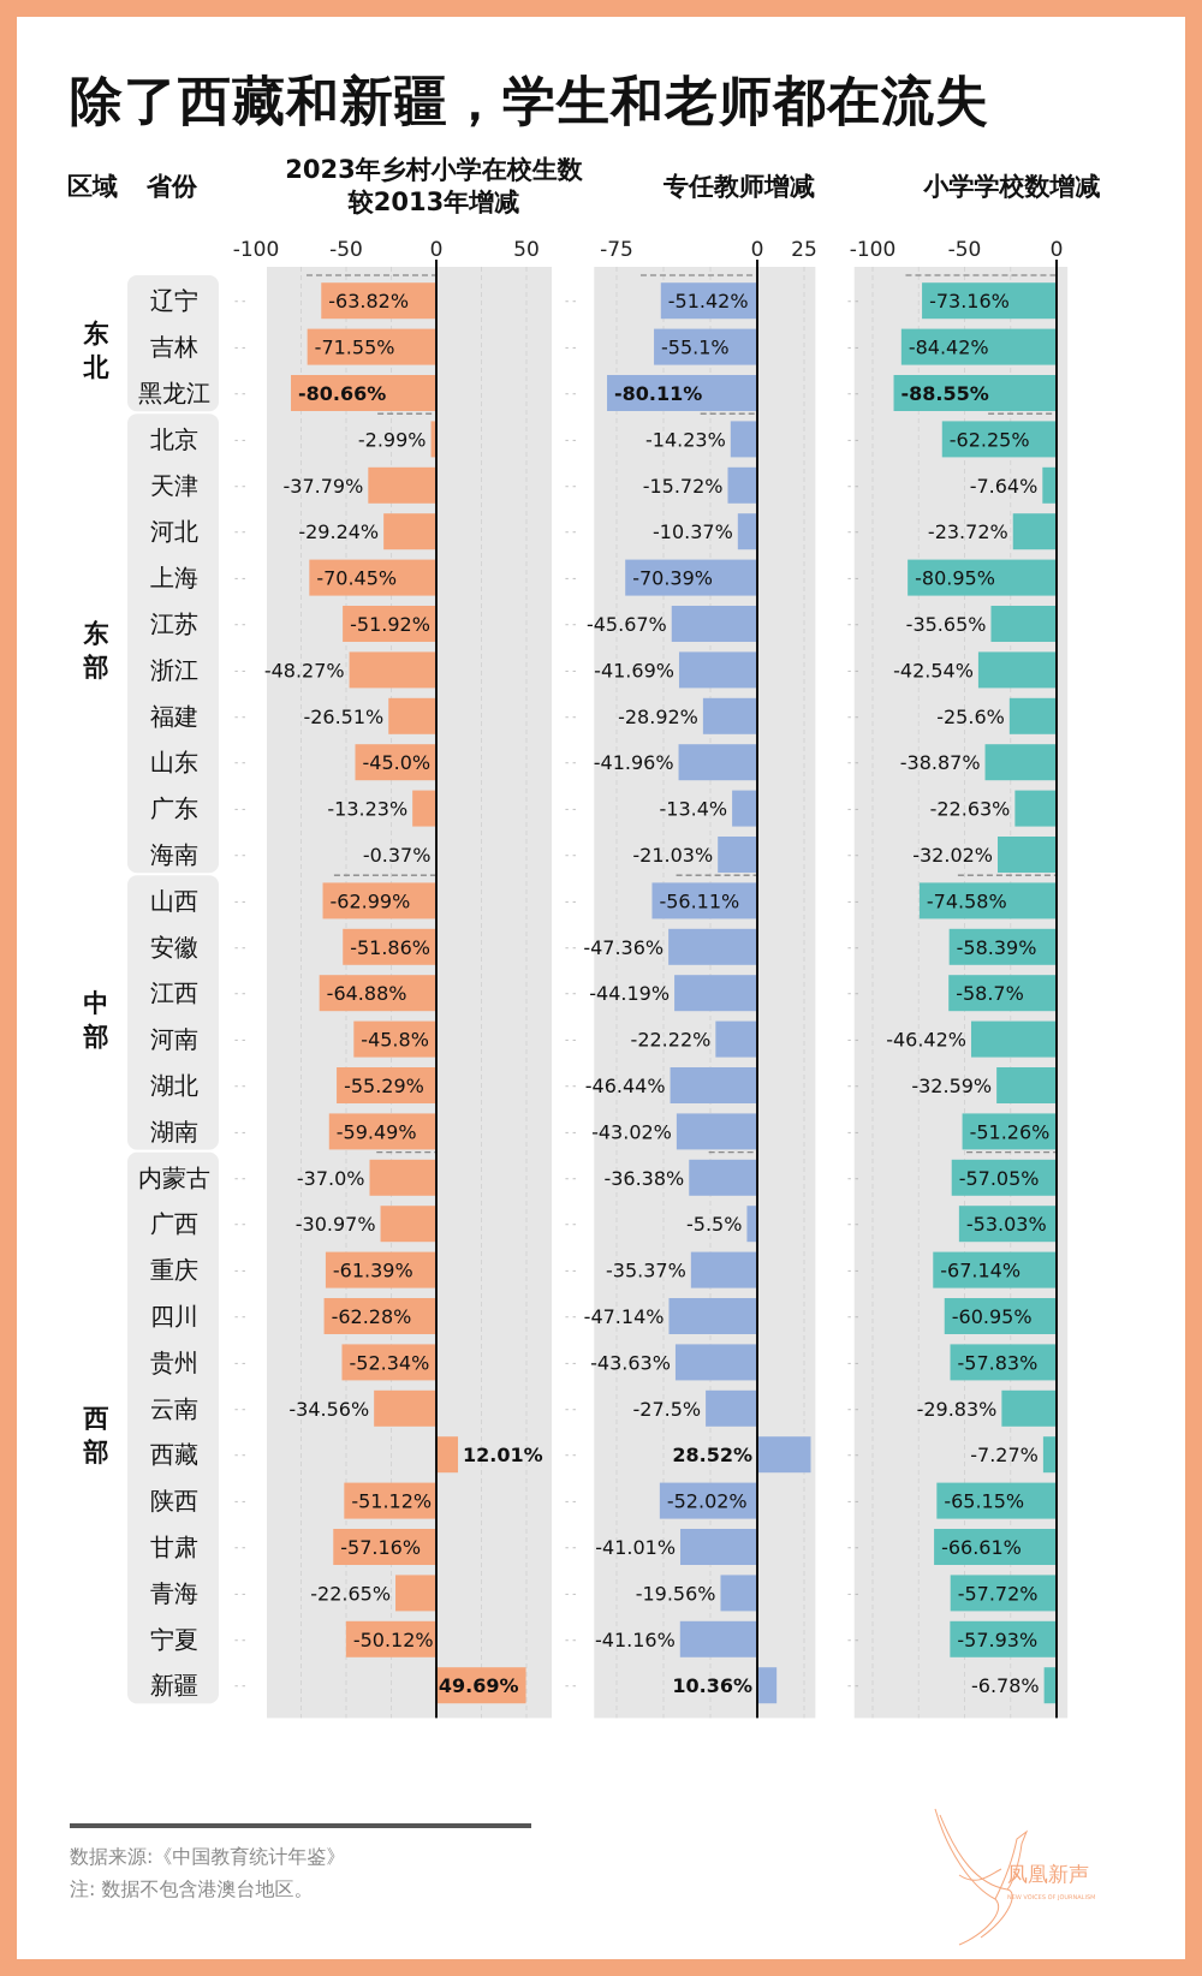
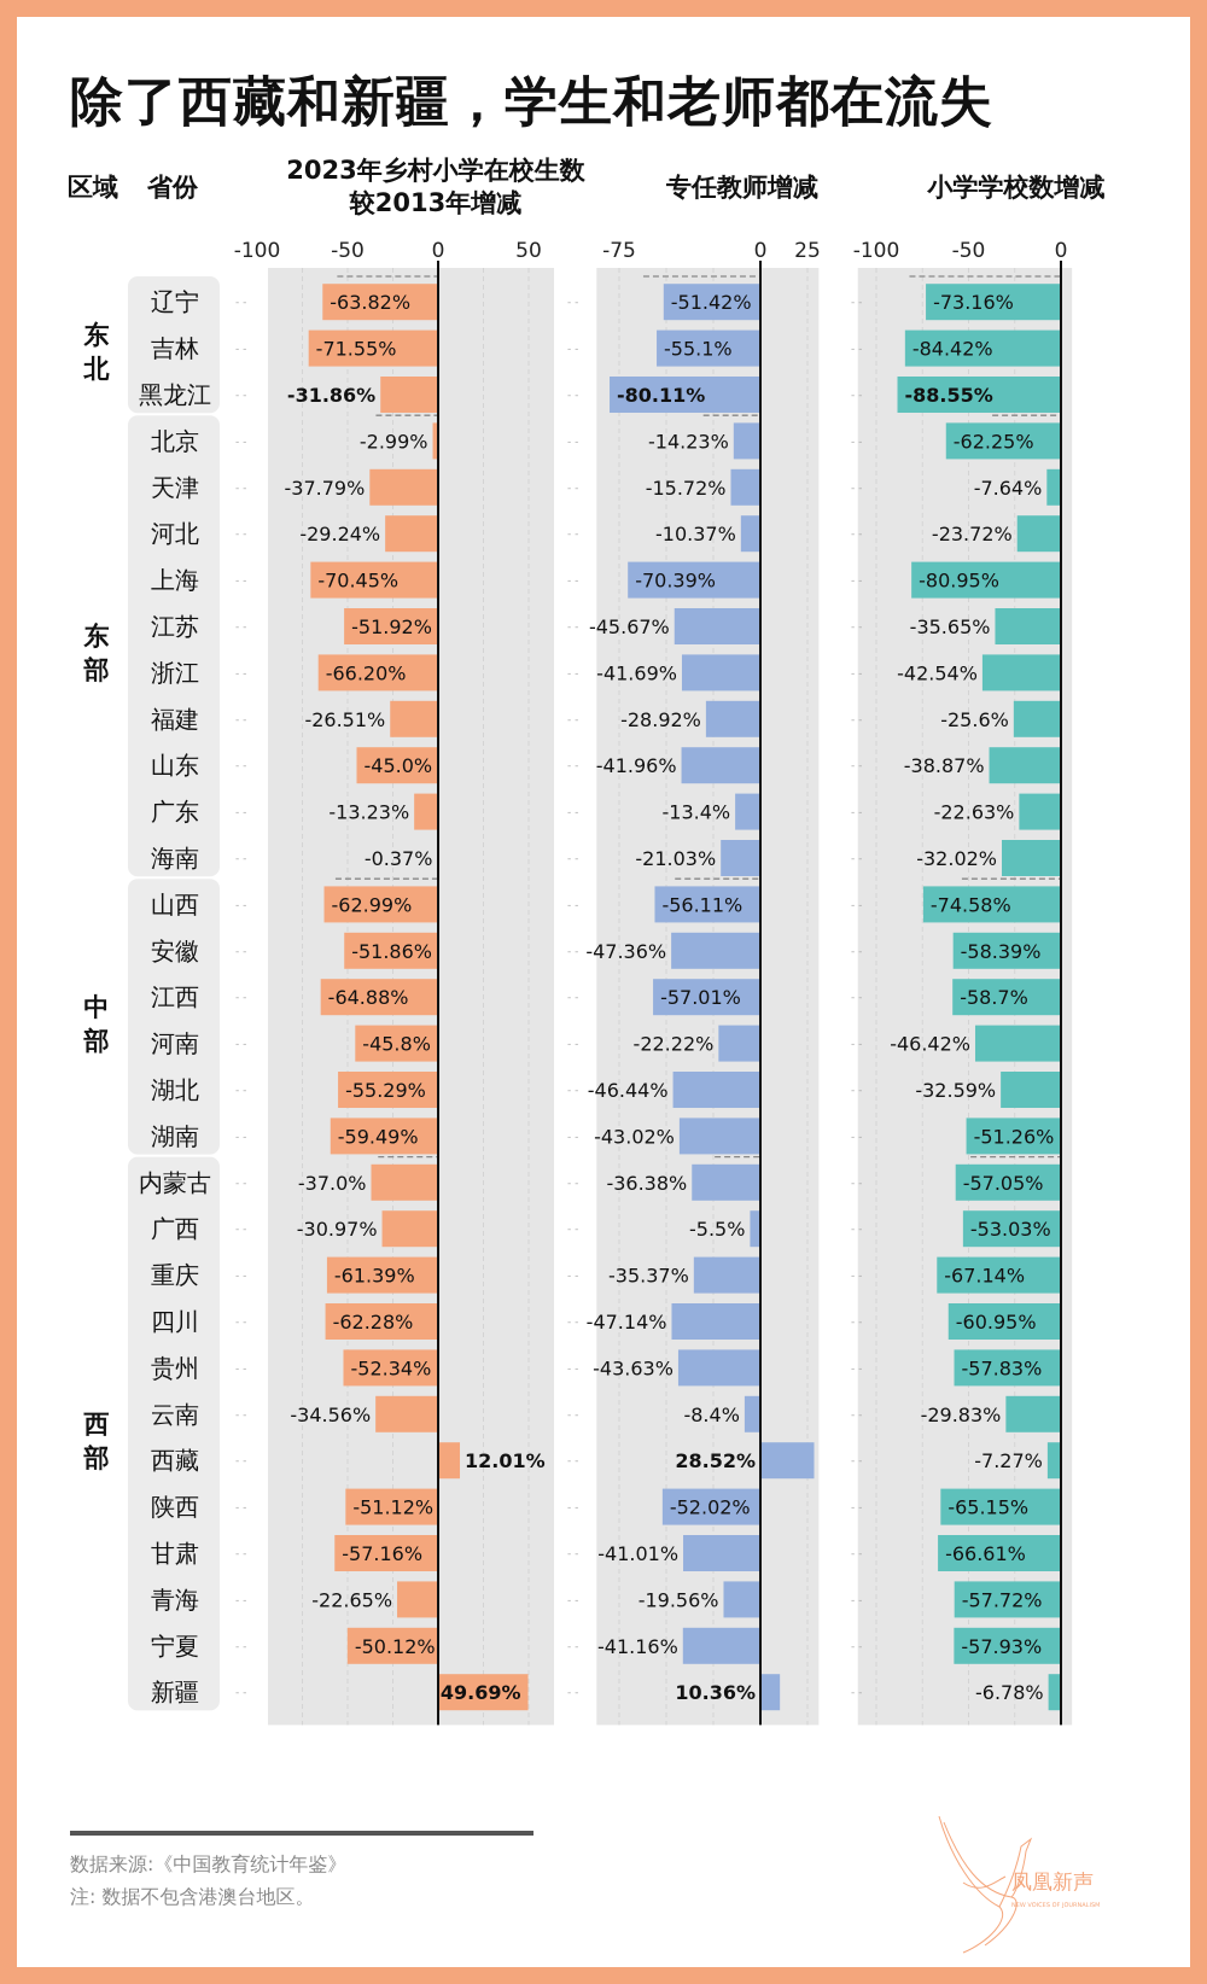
2023年乡村小学在校生数较2013年增减/黑龙江: -80.66% -> -31.86%
2023年乡村小学在校生数较2013年增减/浙江: -48.27% -> -66.20%
专任教师增减/江西: -44.19% -> -57.01%
专任教师增减/云南: -27.5% -> -8.4%
